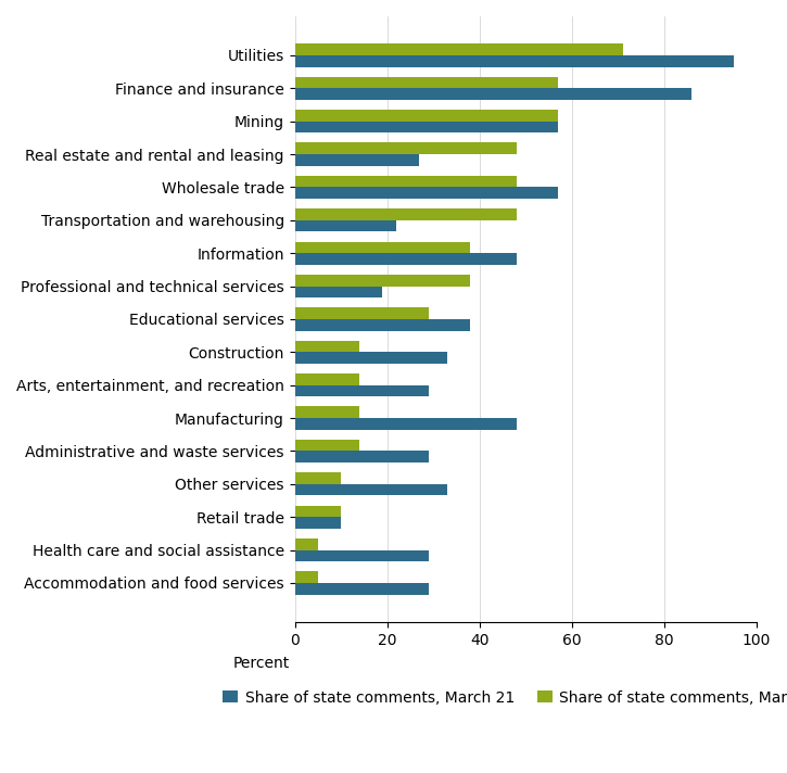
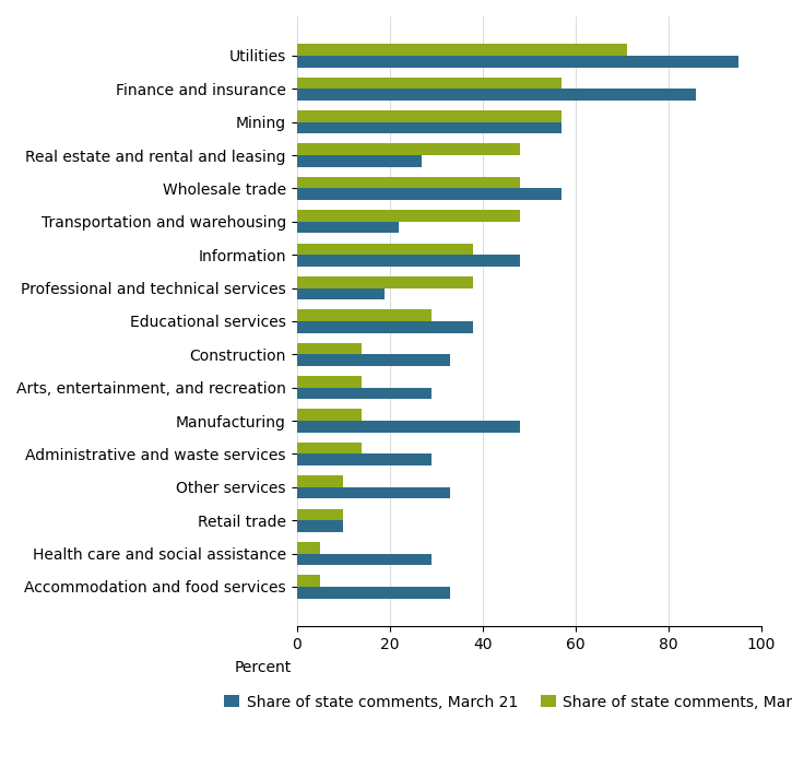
Share of state comments, March 21/Accommodation and food services: 29 -> 33
